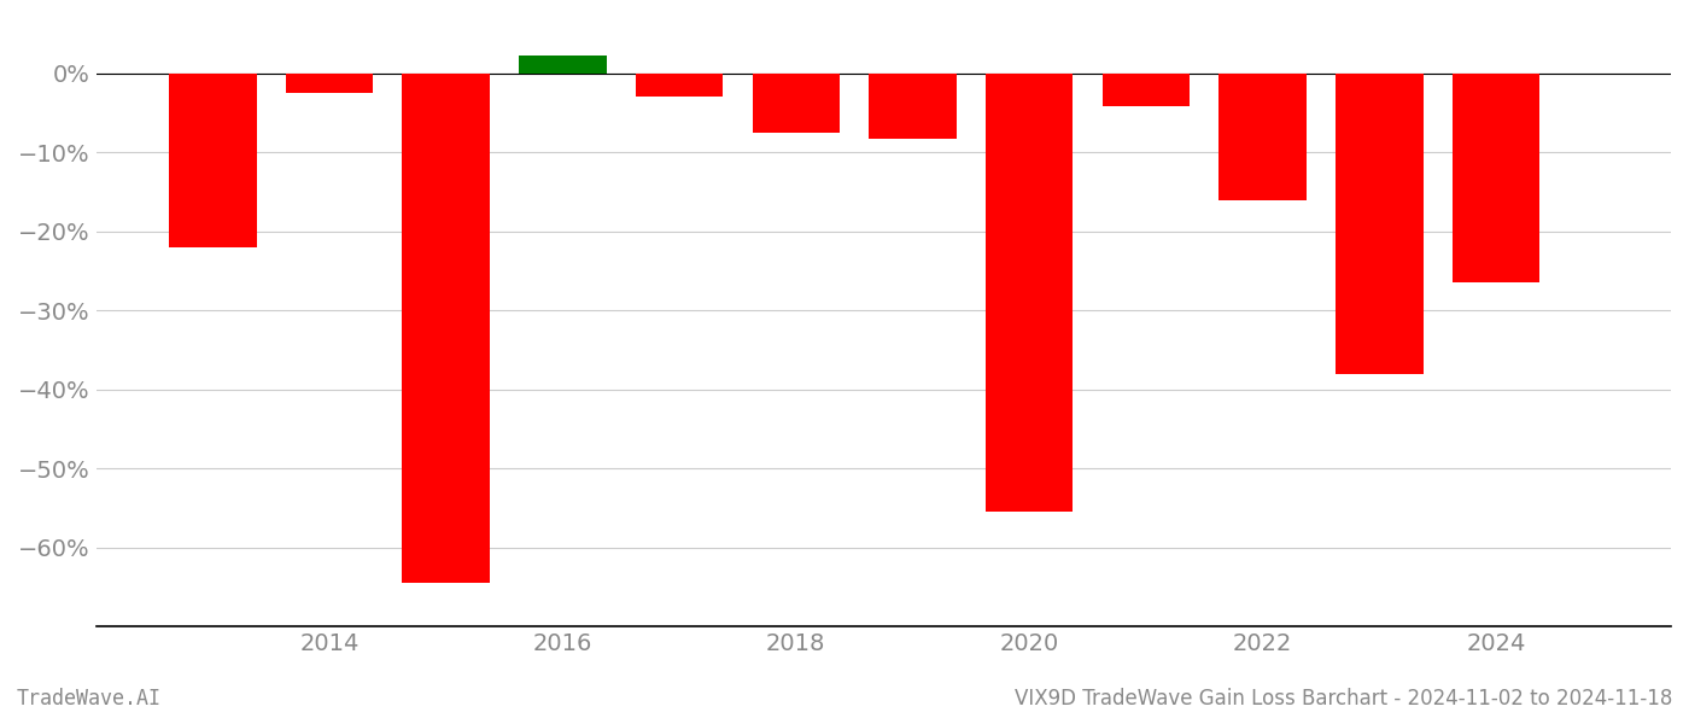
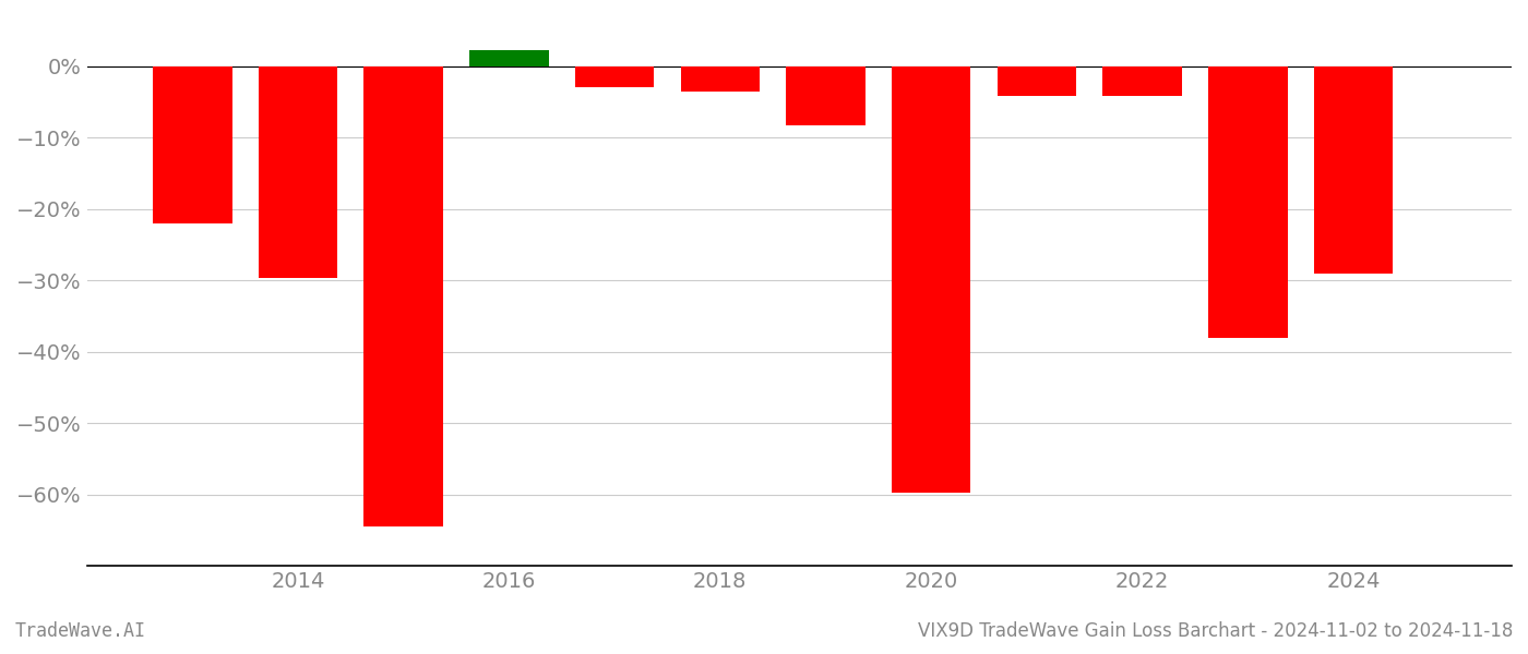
2014: -2.5% -> -29.6%
2018: -7.5% -> -3.6%
2020: -55.5% -> -59.8%
2022: -16.0% -> -4.2%
2024: -26.5% -> -29.0%
